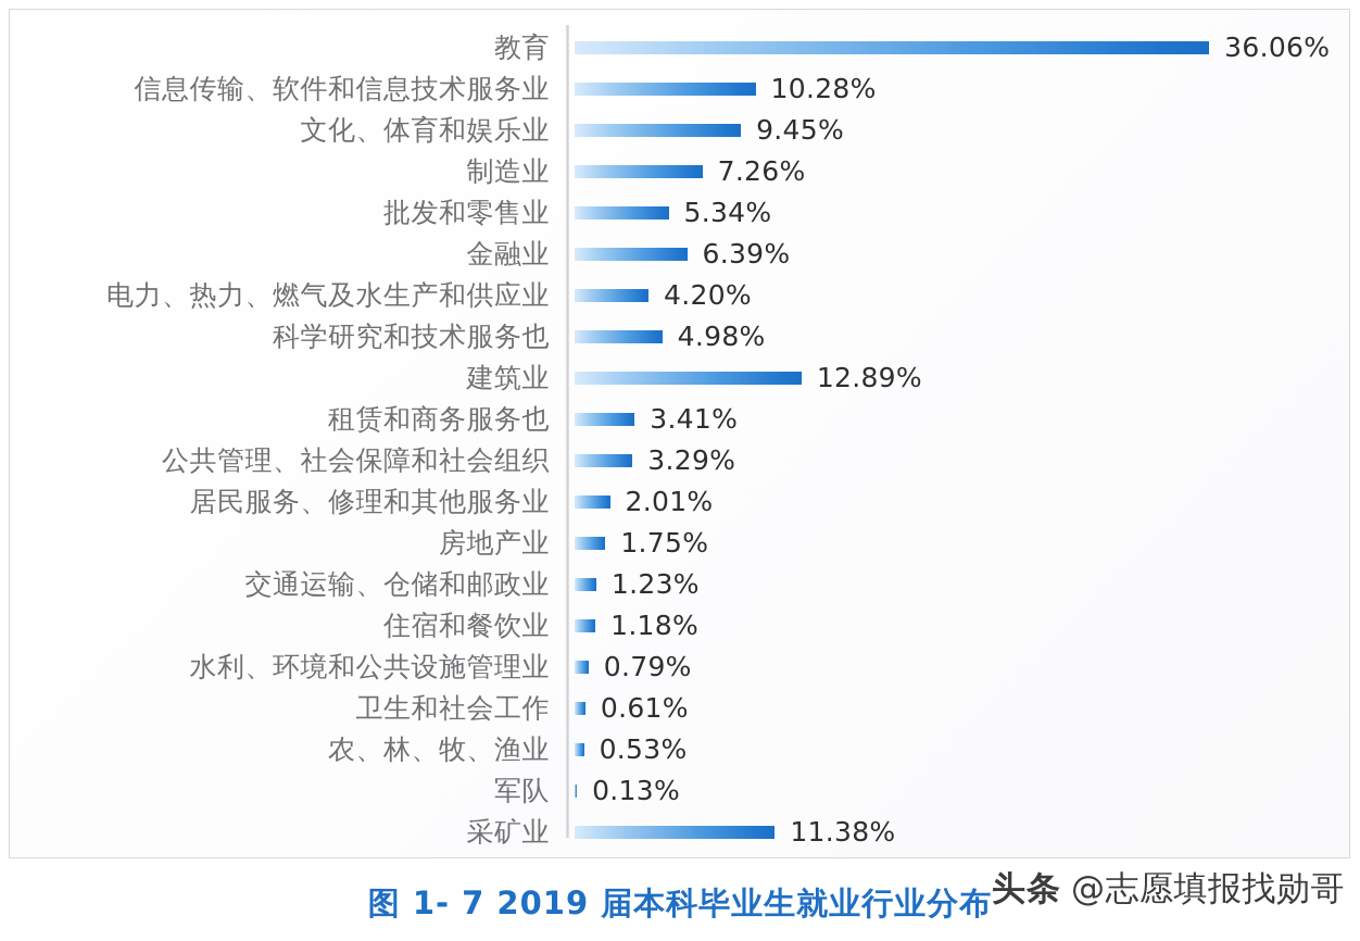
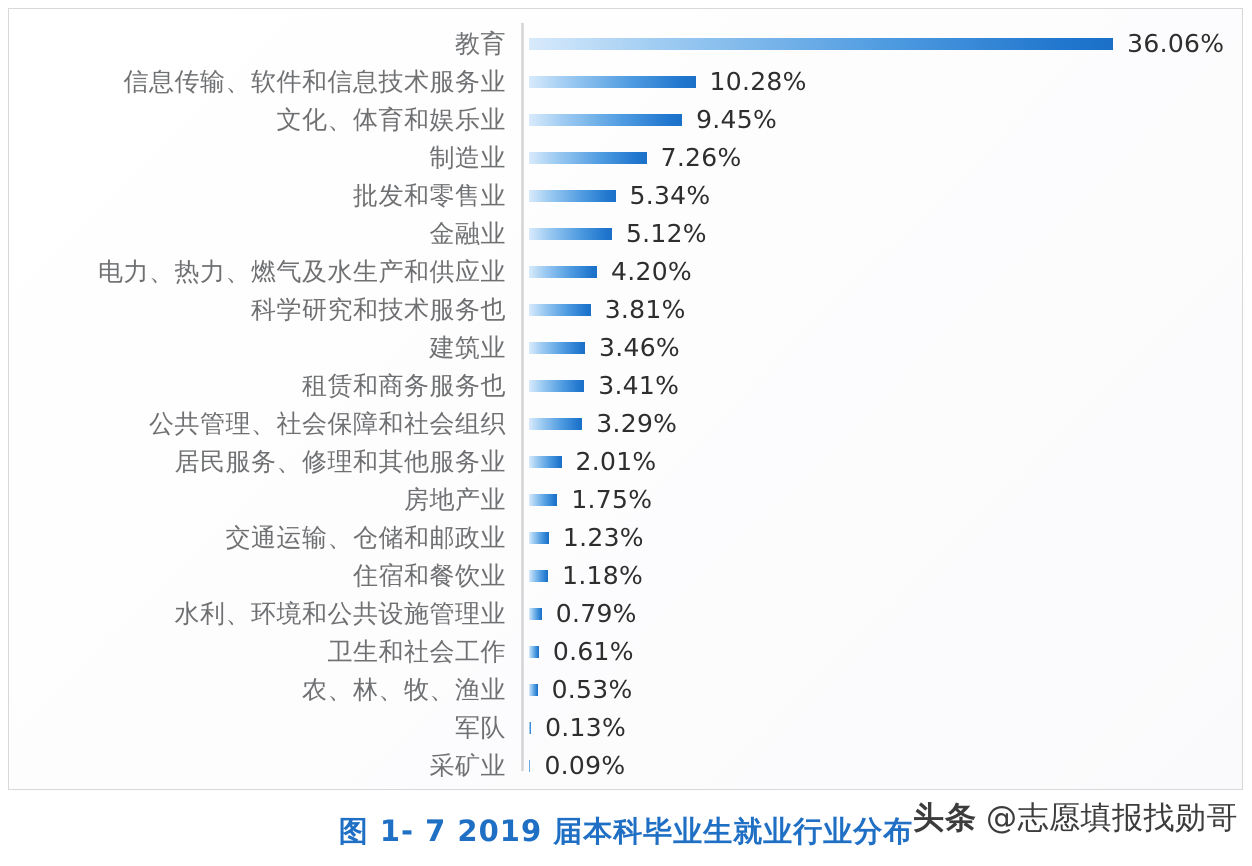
金融业: 6.39% -> 5.12%
科学研究和技术服务也: 4.98% -> 3.81%
建筑业: 12.89% -> 3.46%
采矿业: 11.38% -> 0.09%
